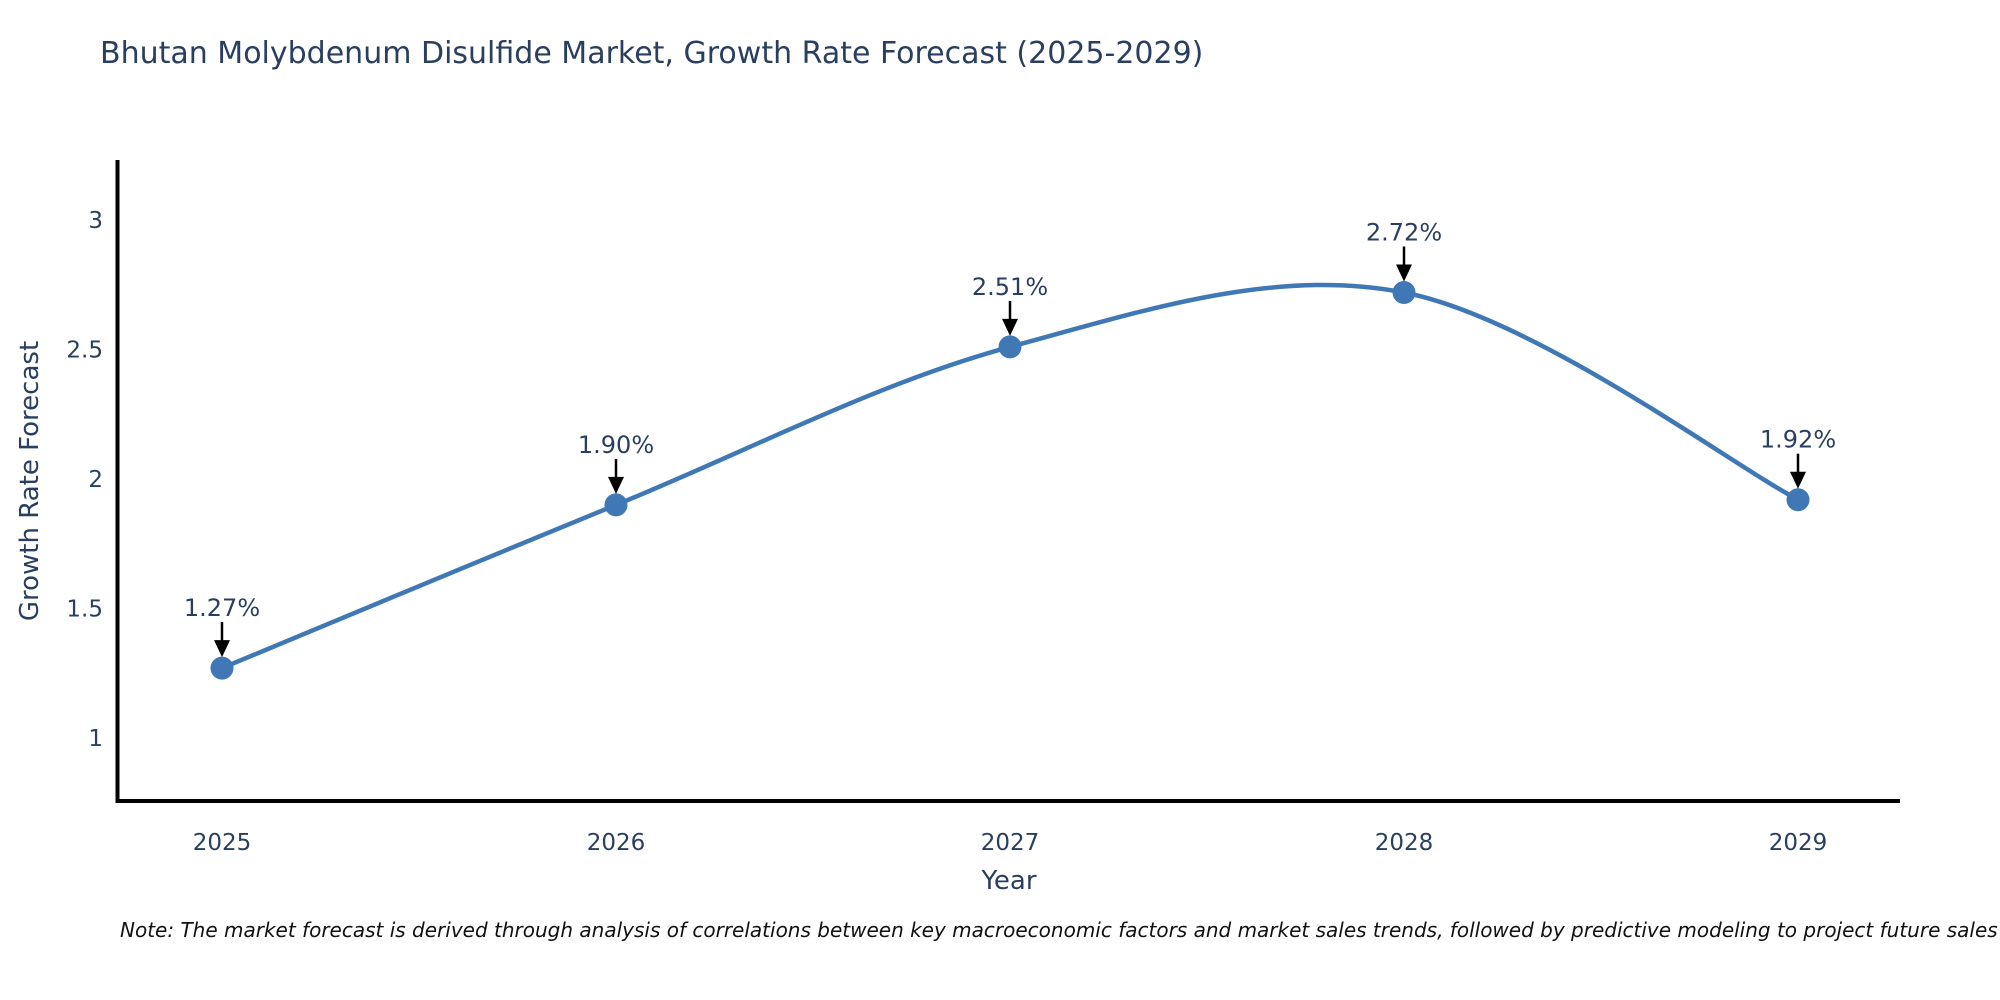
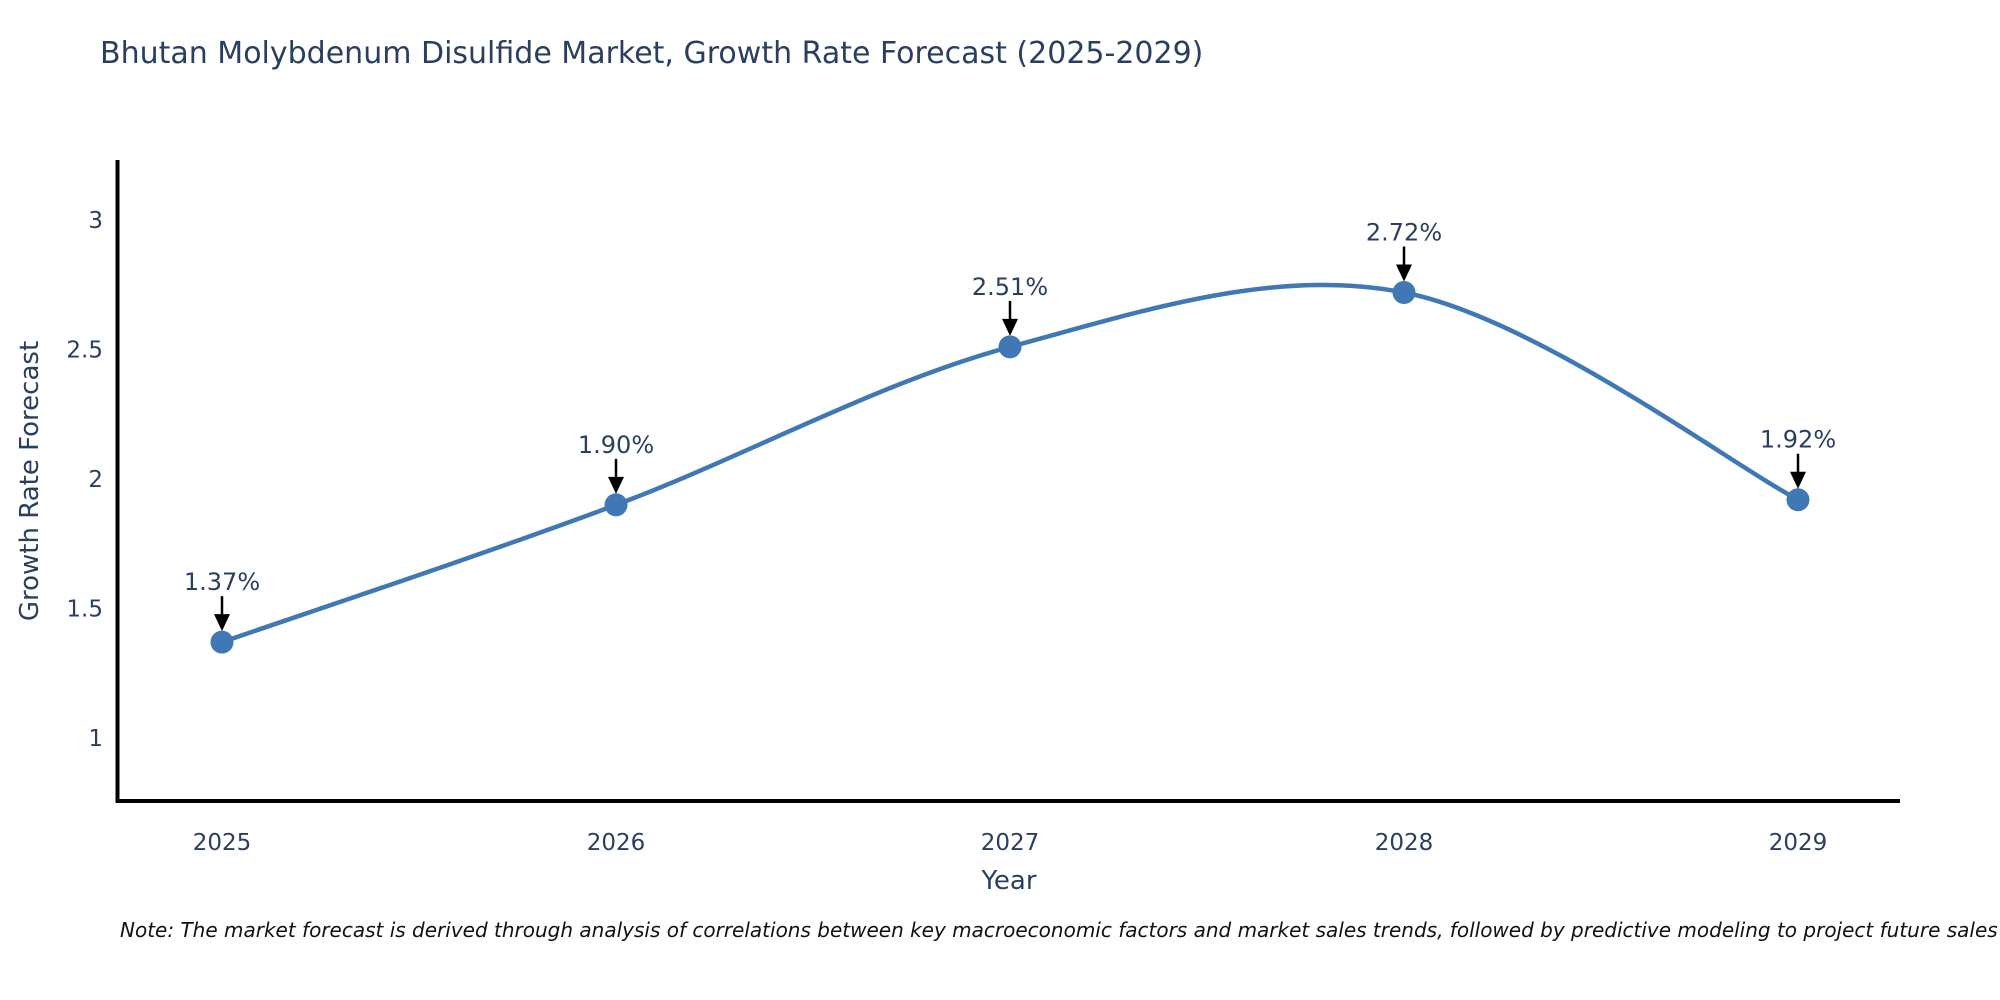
2025: 1.27% -> 1.37%
